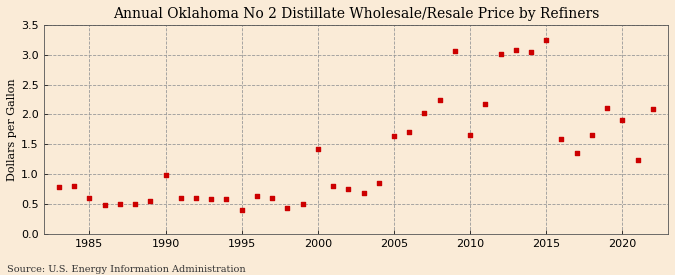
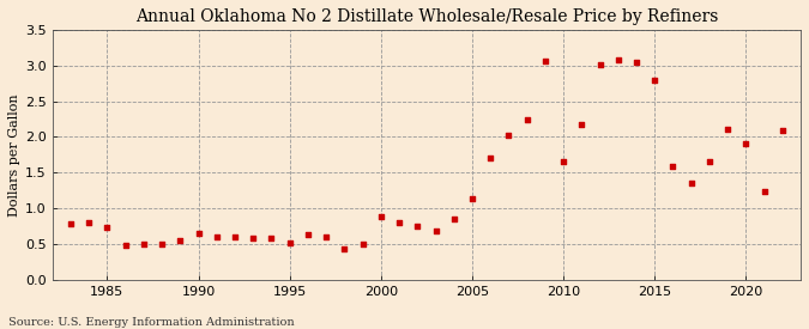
1985: 0.60 -> 0.74
1990: 0.98 -> 0.65
1995: 0.40 -> 0.52
2000: 1.42 -> 0.88
2005: 1.64 -> 1.14
2015: 3.24 -> 2.80
